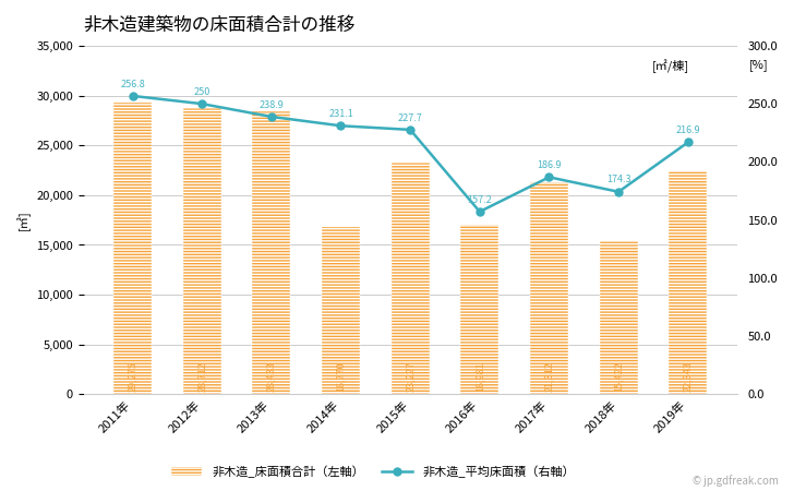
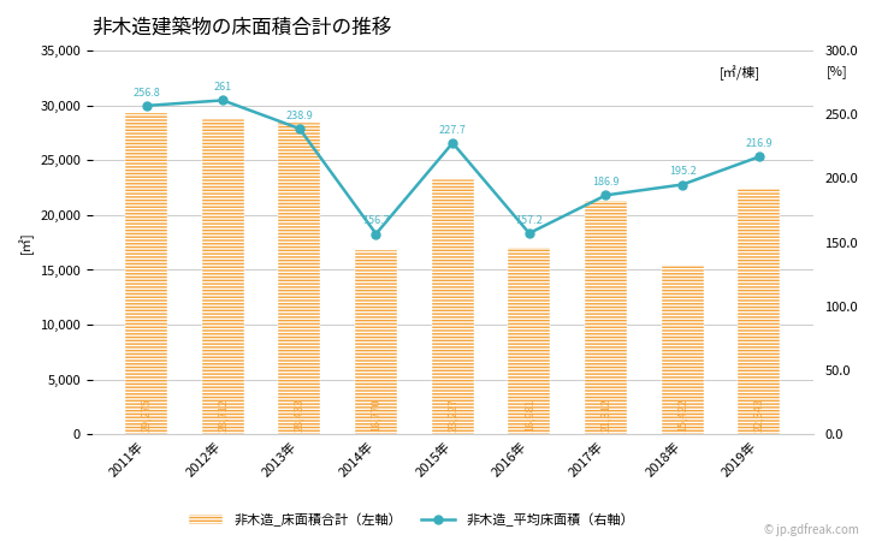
非木造_平均床面積（右軸）/2012年: 250 -> 261
非木造_平均床面積（右軸）/2014年: 231.1 -> 156.7
非木造_平均床面積（右軸）/2018年: 174.3 -> 195.2
